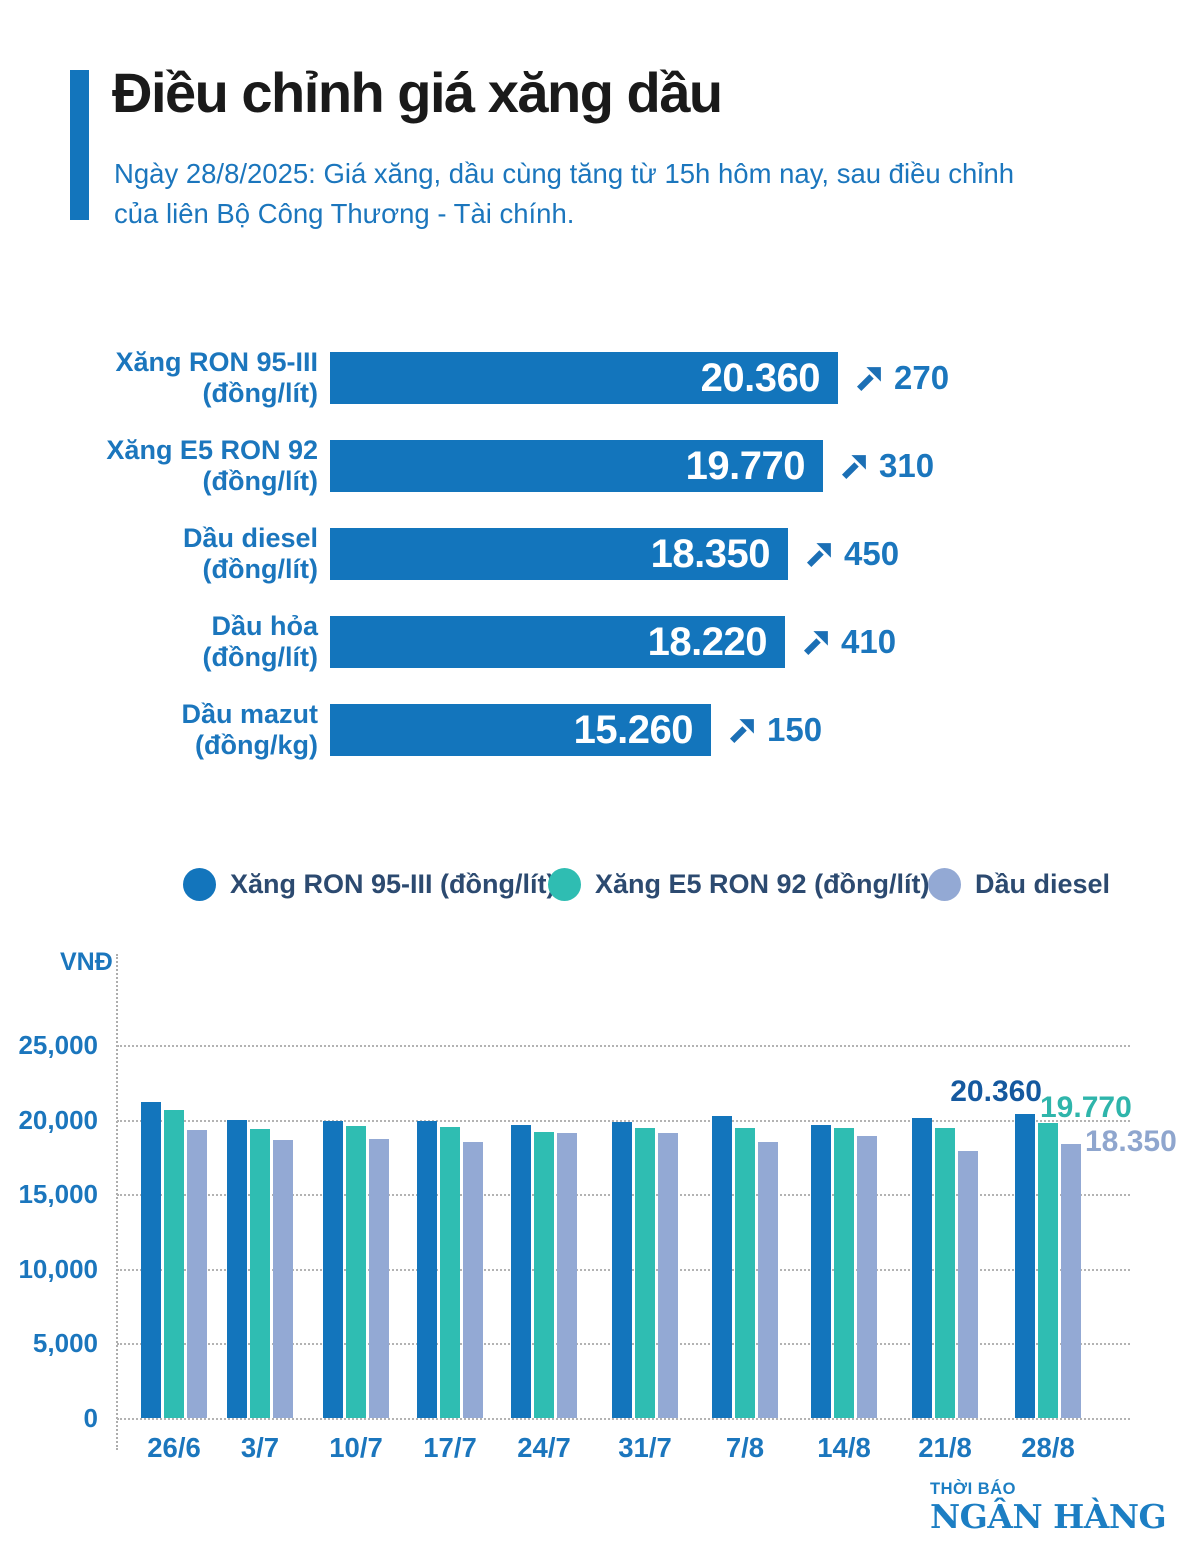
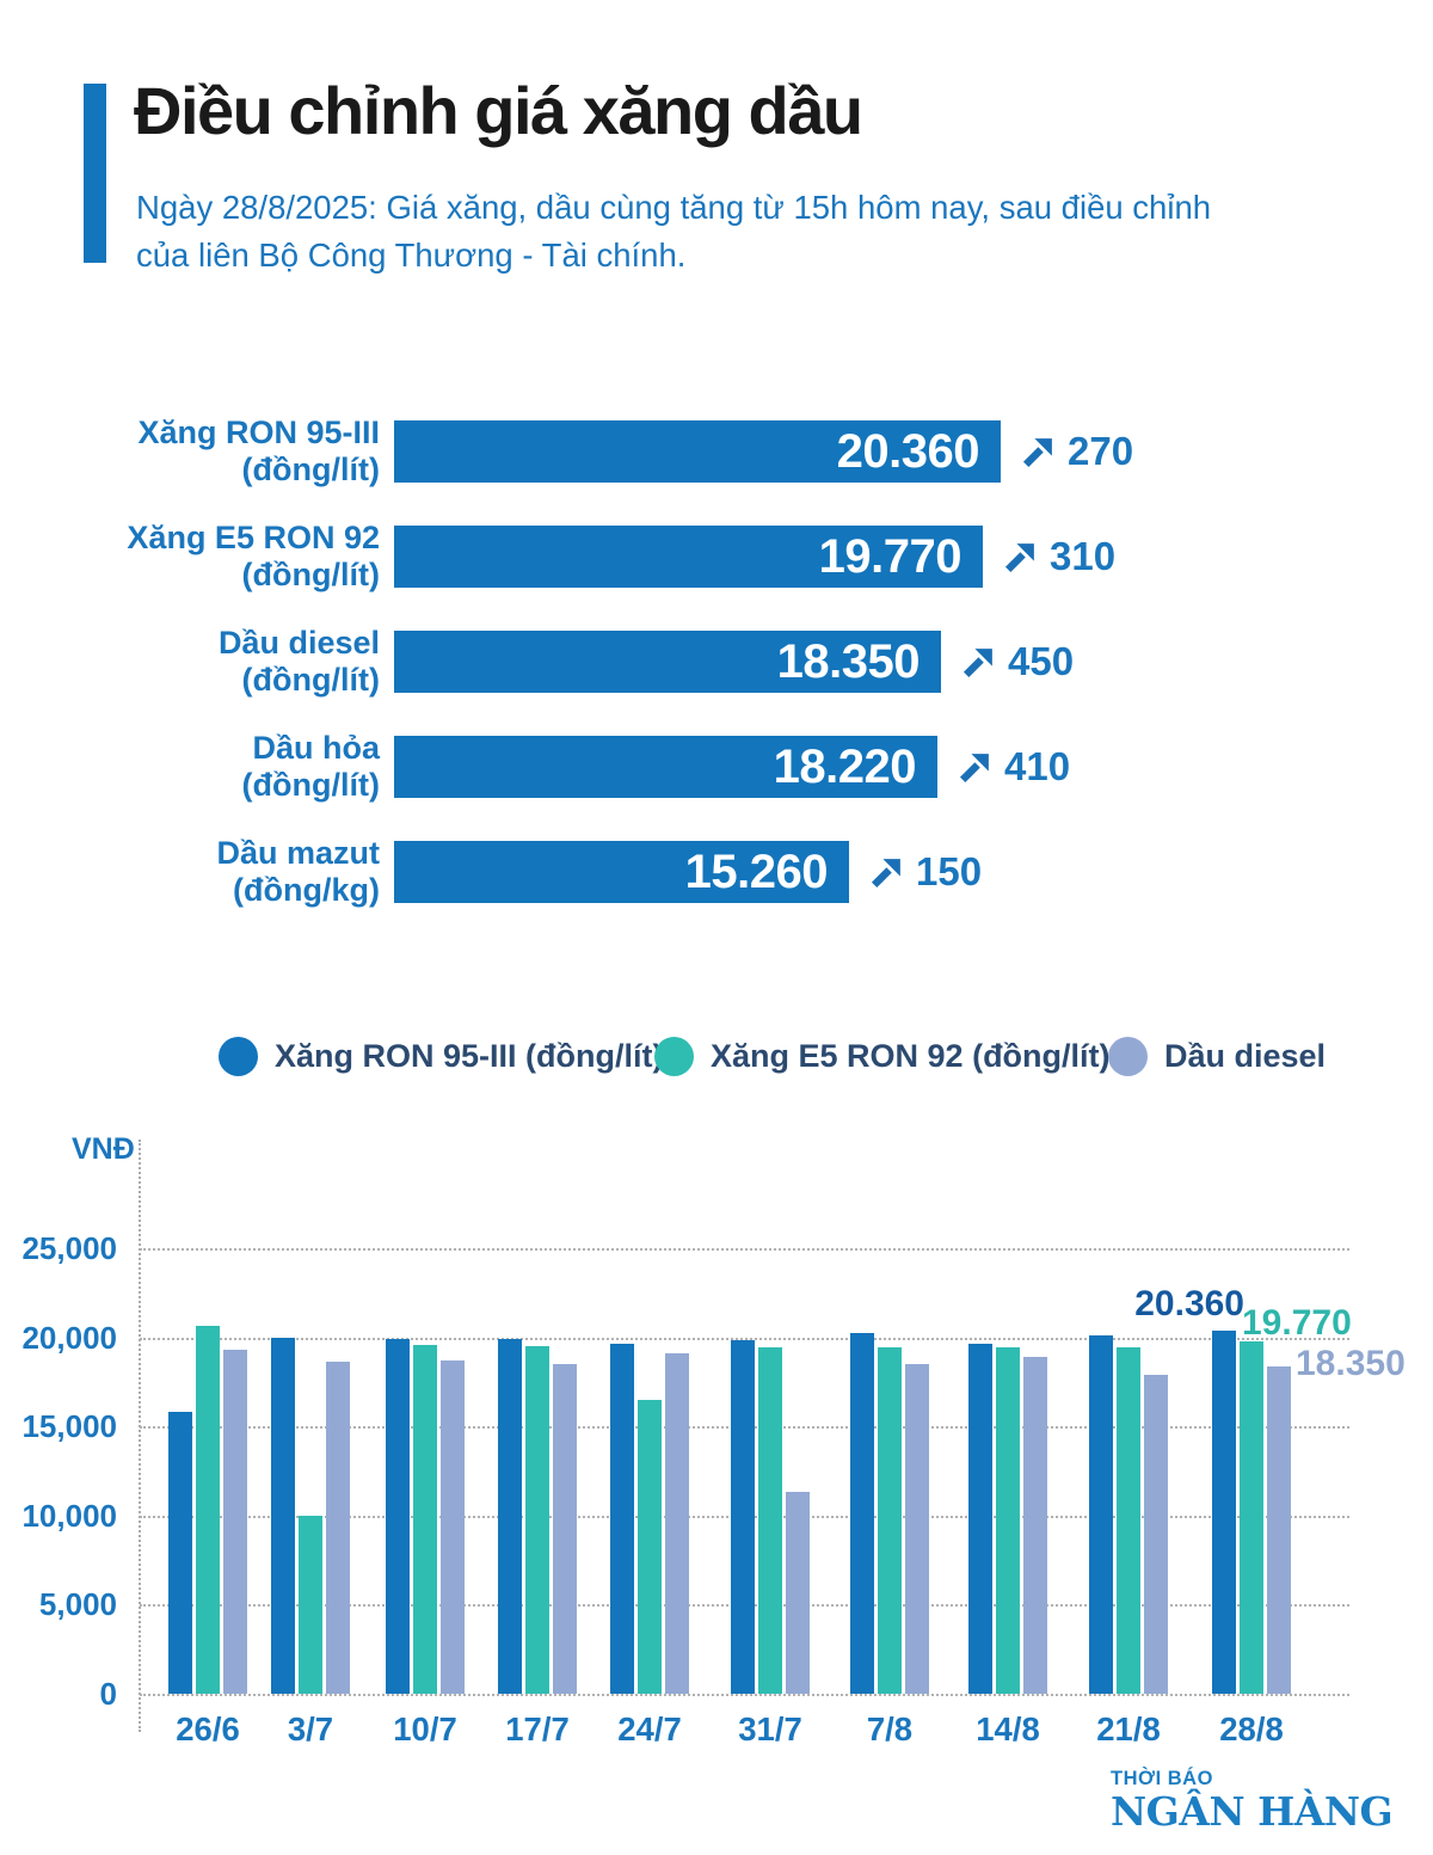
Xăng RON 95-III (đồng/lít)/26/6: 21200 -> 15800
Xăng E5 RON 92 (đồng/lít)/3/7: 19400 -> 10000
Xăng E5 RON 92 (đồng/lít)/24/7: 19200 -> 16500
Dầu diesel/31/7: 19100 -> 11300
